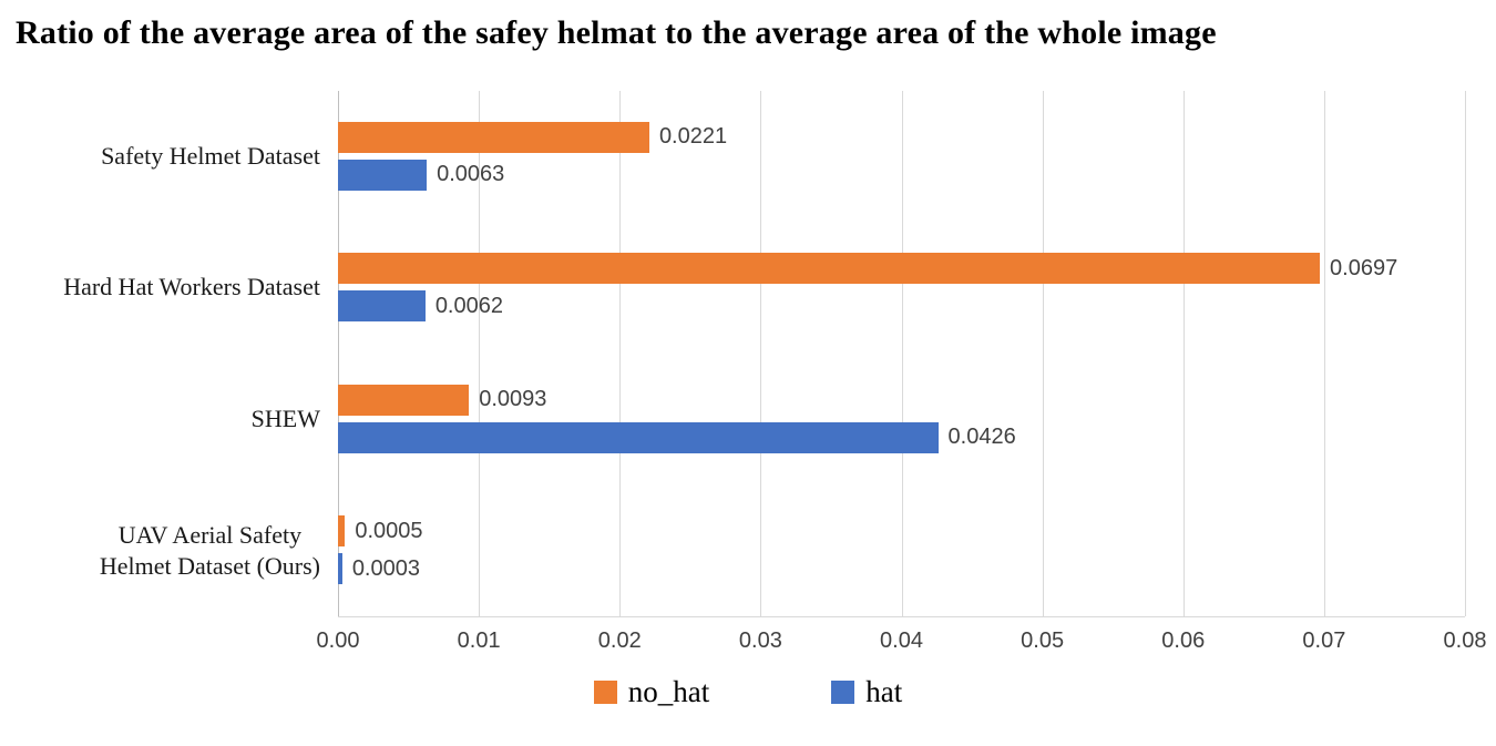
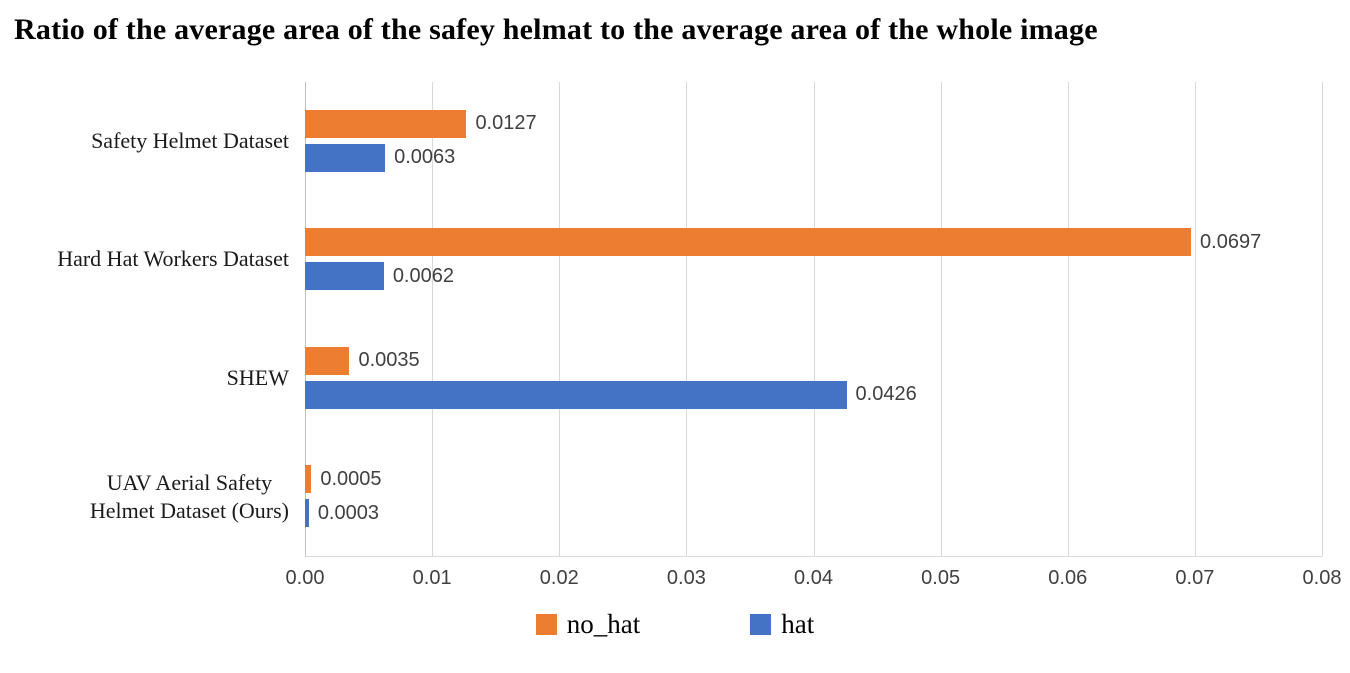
no_hat/Safety Helmet Dataset: 0.0221 -> 0.0127
no_hat/SHEW: 0.0093 -> 0.0035
